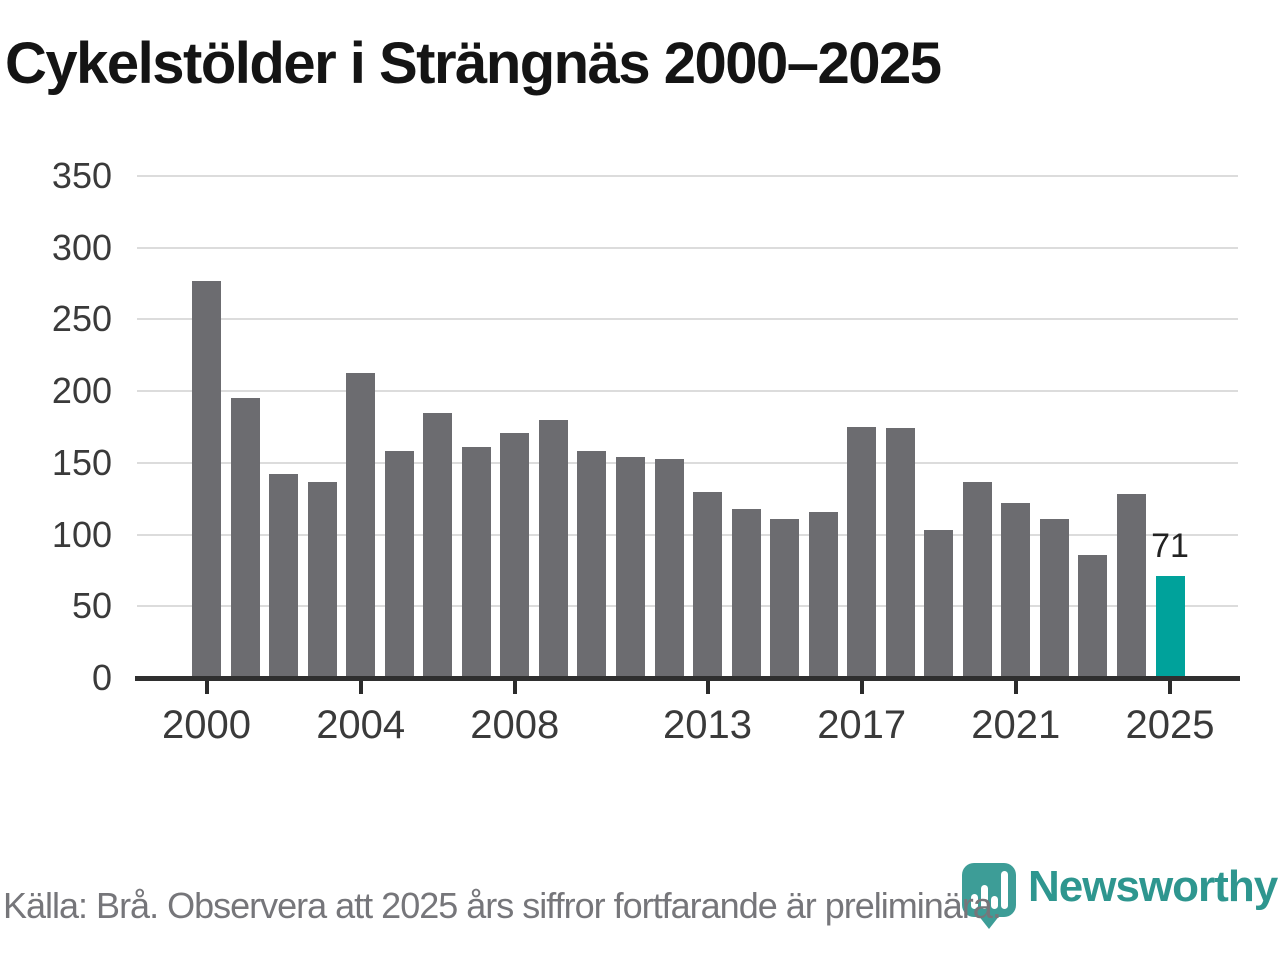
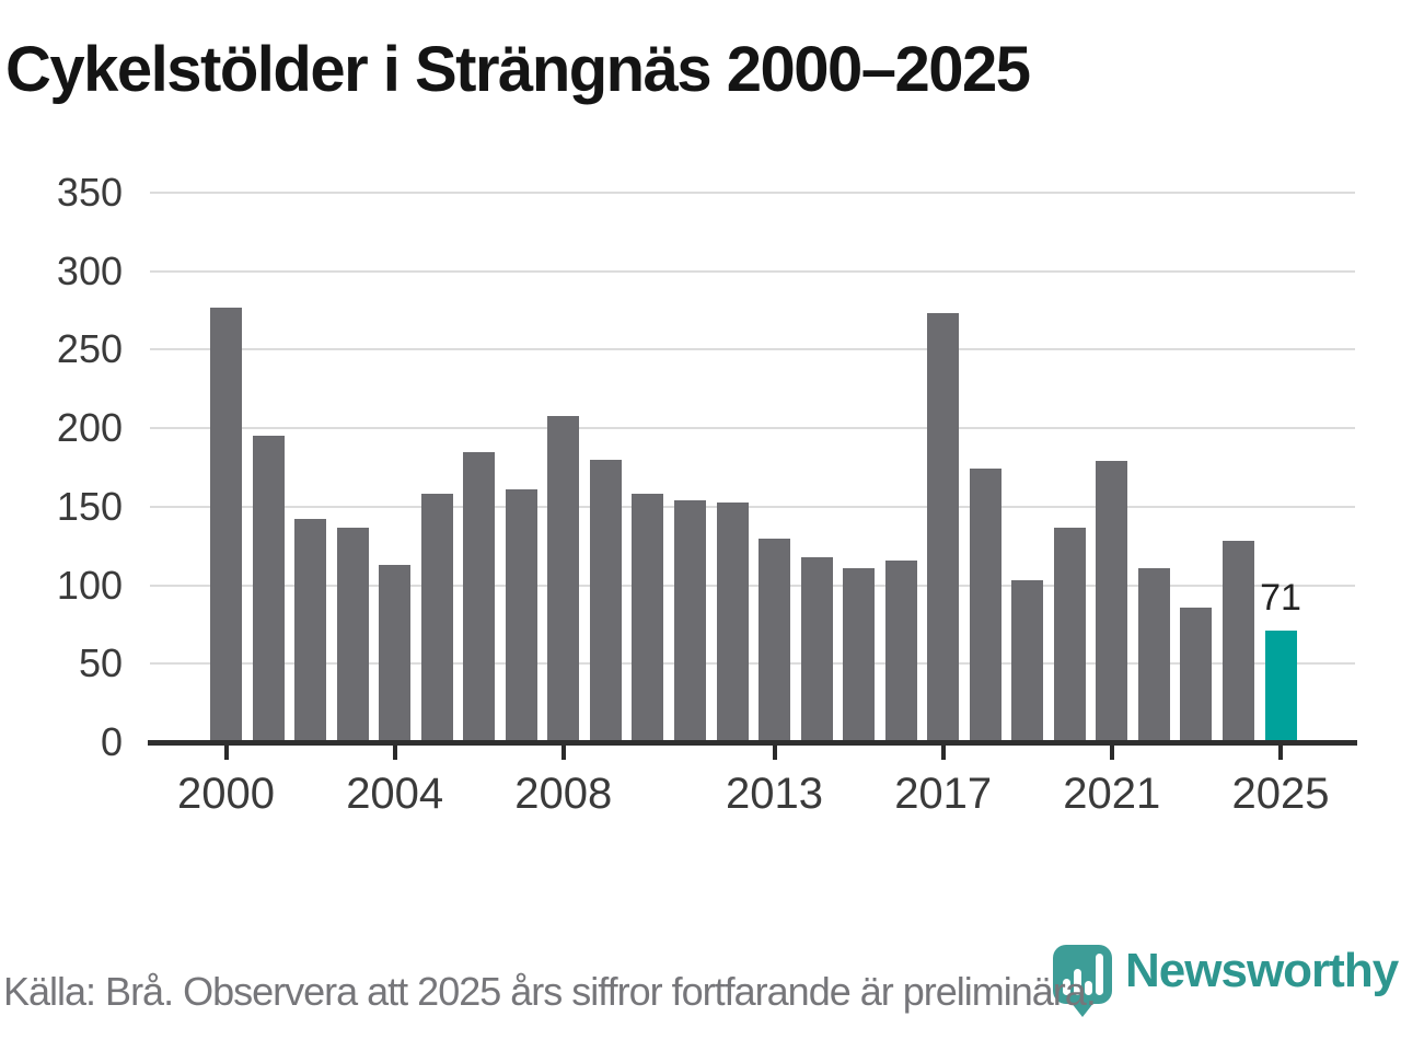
2004: 213 -> 113
2008: 171 -> 208
2017: 175 -> 273
2021: 122 -> 179
